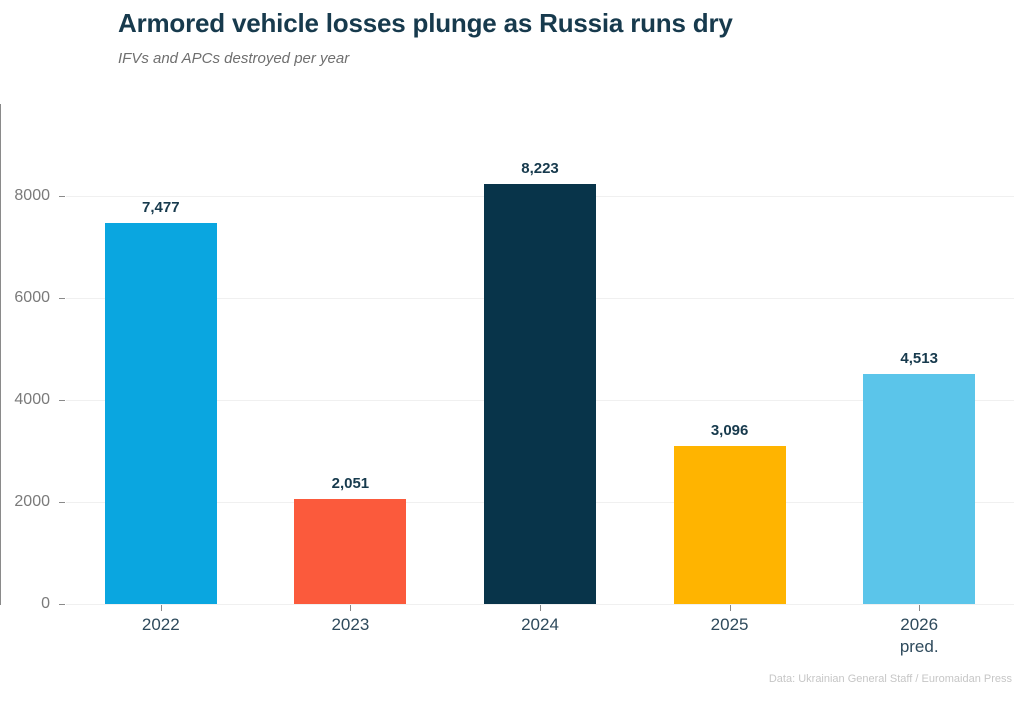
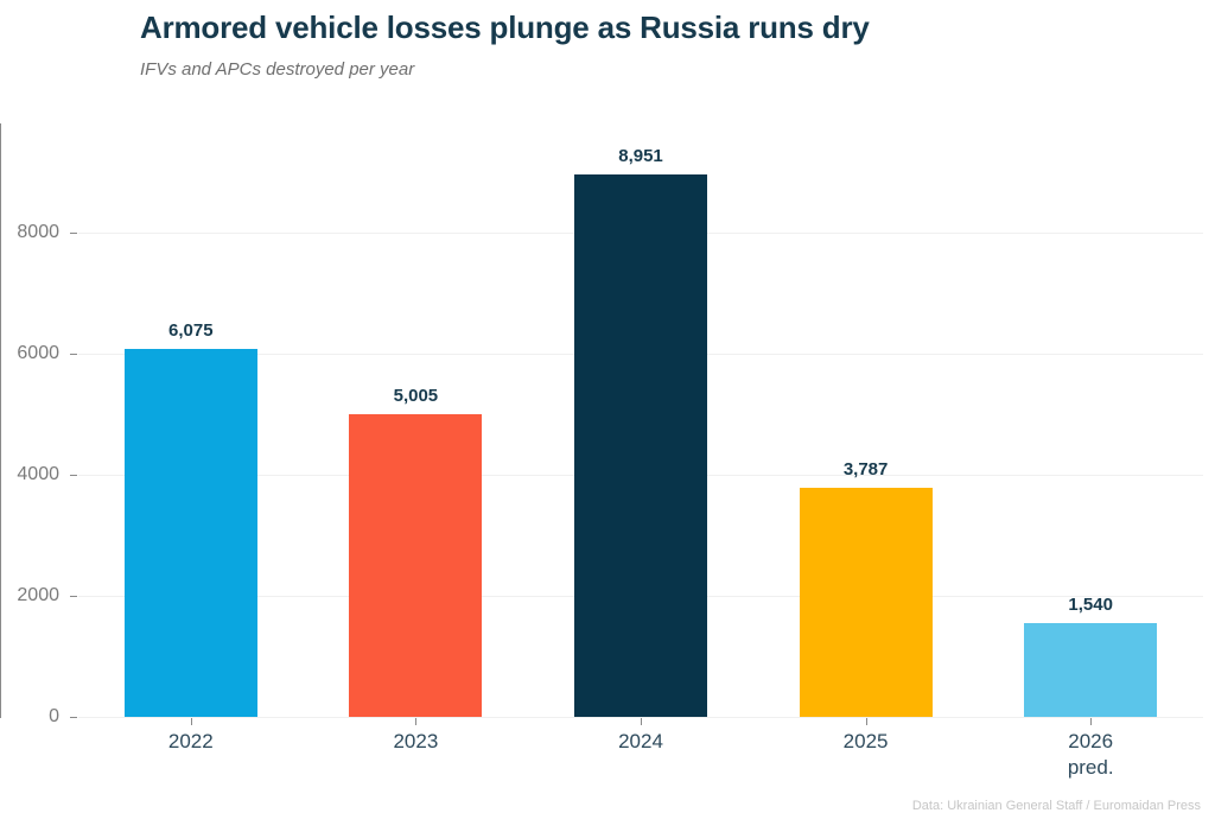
2022: 7,477 -> 6,075
2023: 2,051 -> 5,005
2024: 8,223 -> 8,951
2025: 3,096 -> 3,787
2026 pred.: 4,513 -> 1,540
